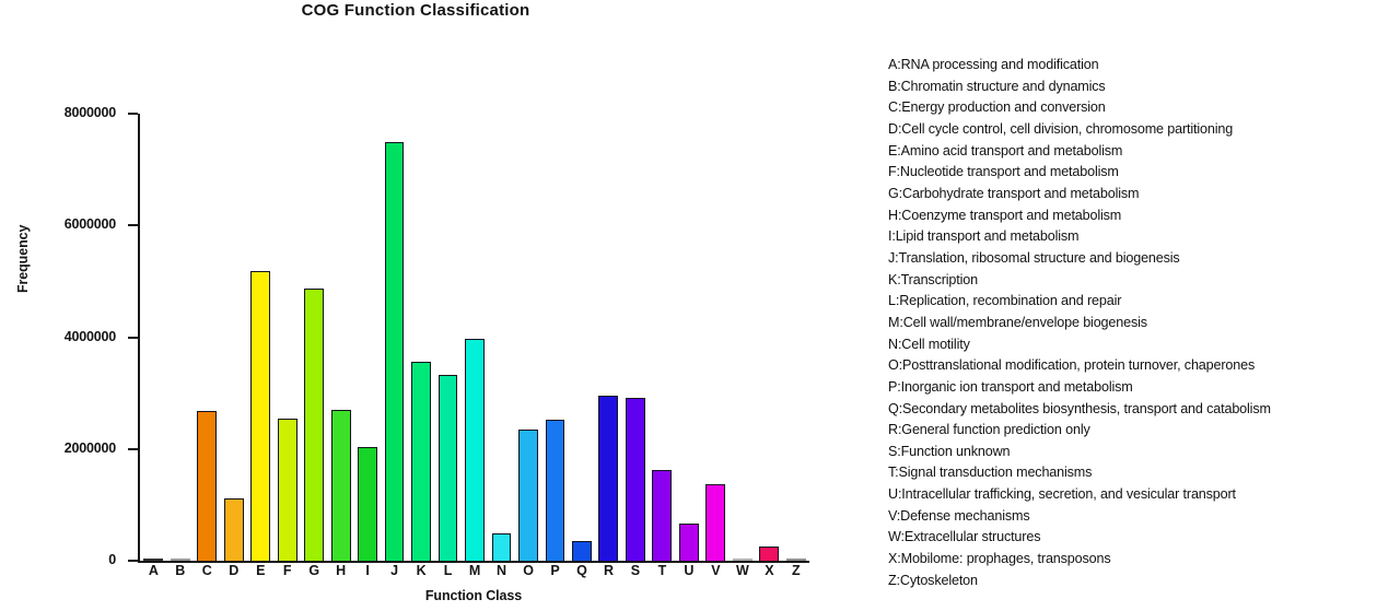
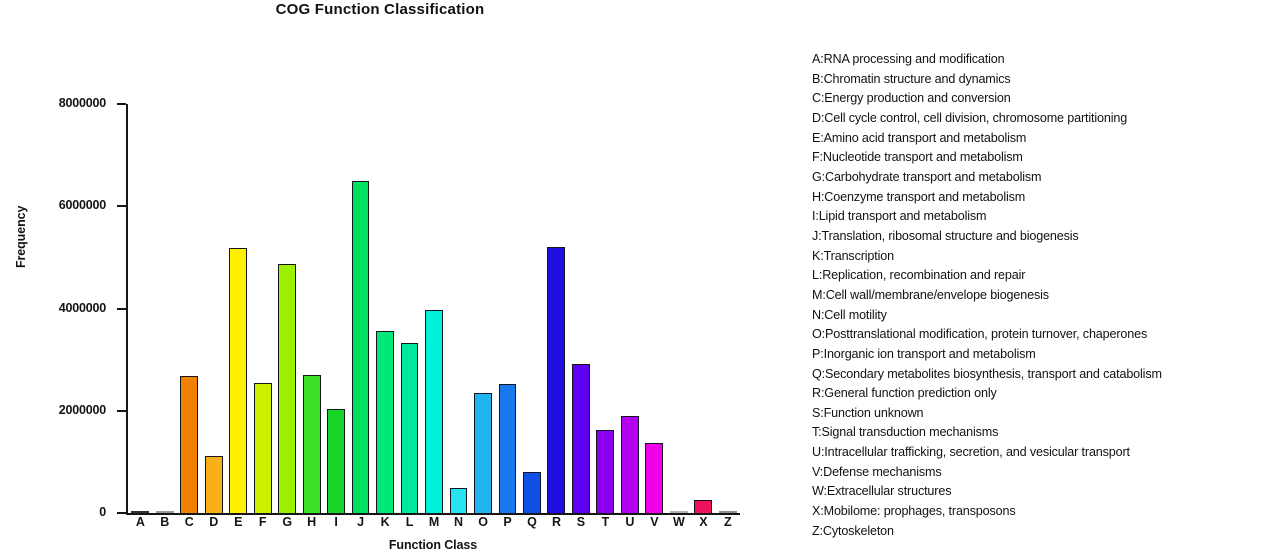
J: 7500000 -> 6500000
Q: 400000 -> 800000
R: 3000000 -> 5200000
U: 700000 -> 1900000
